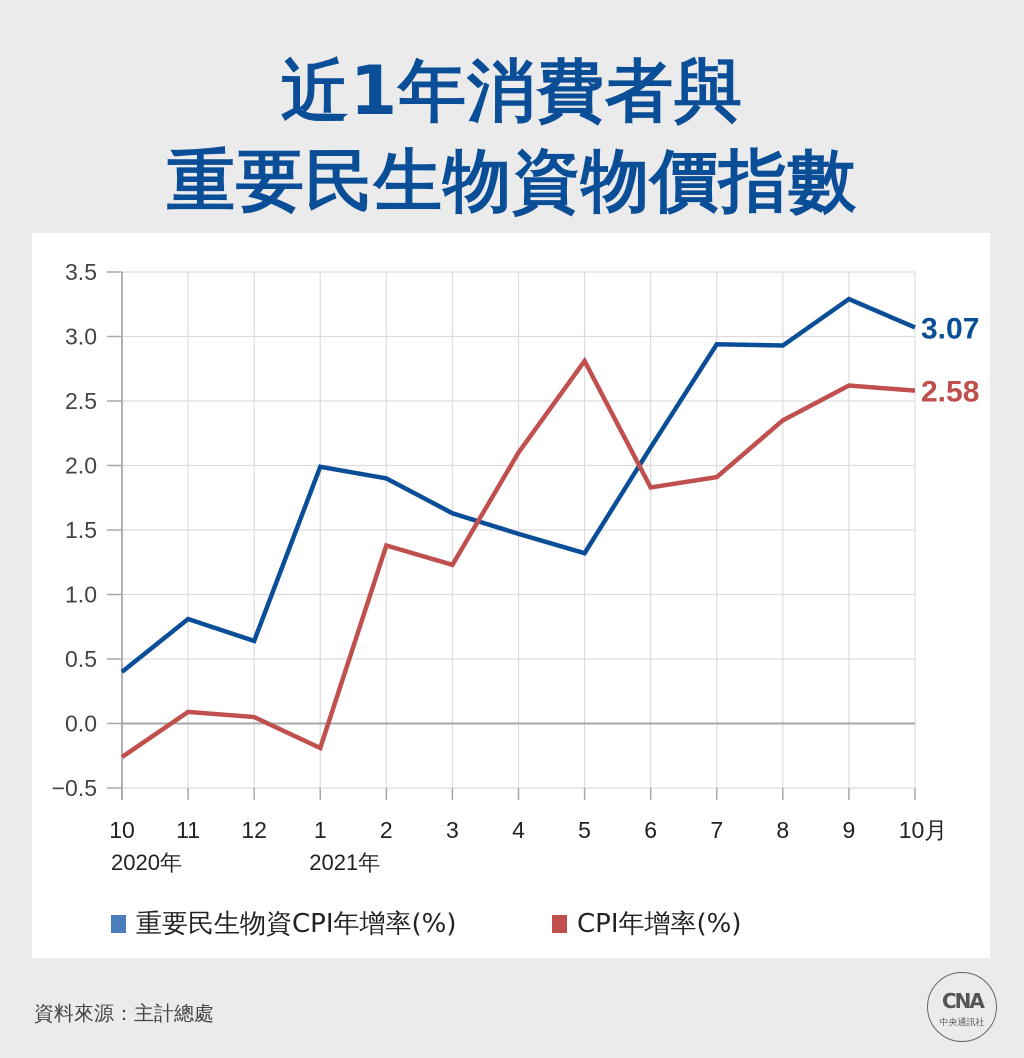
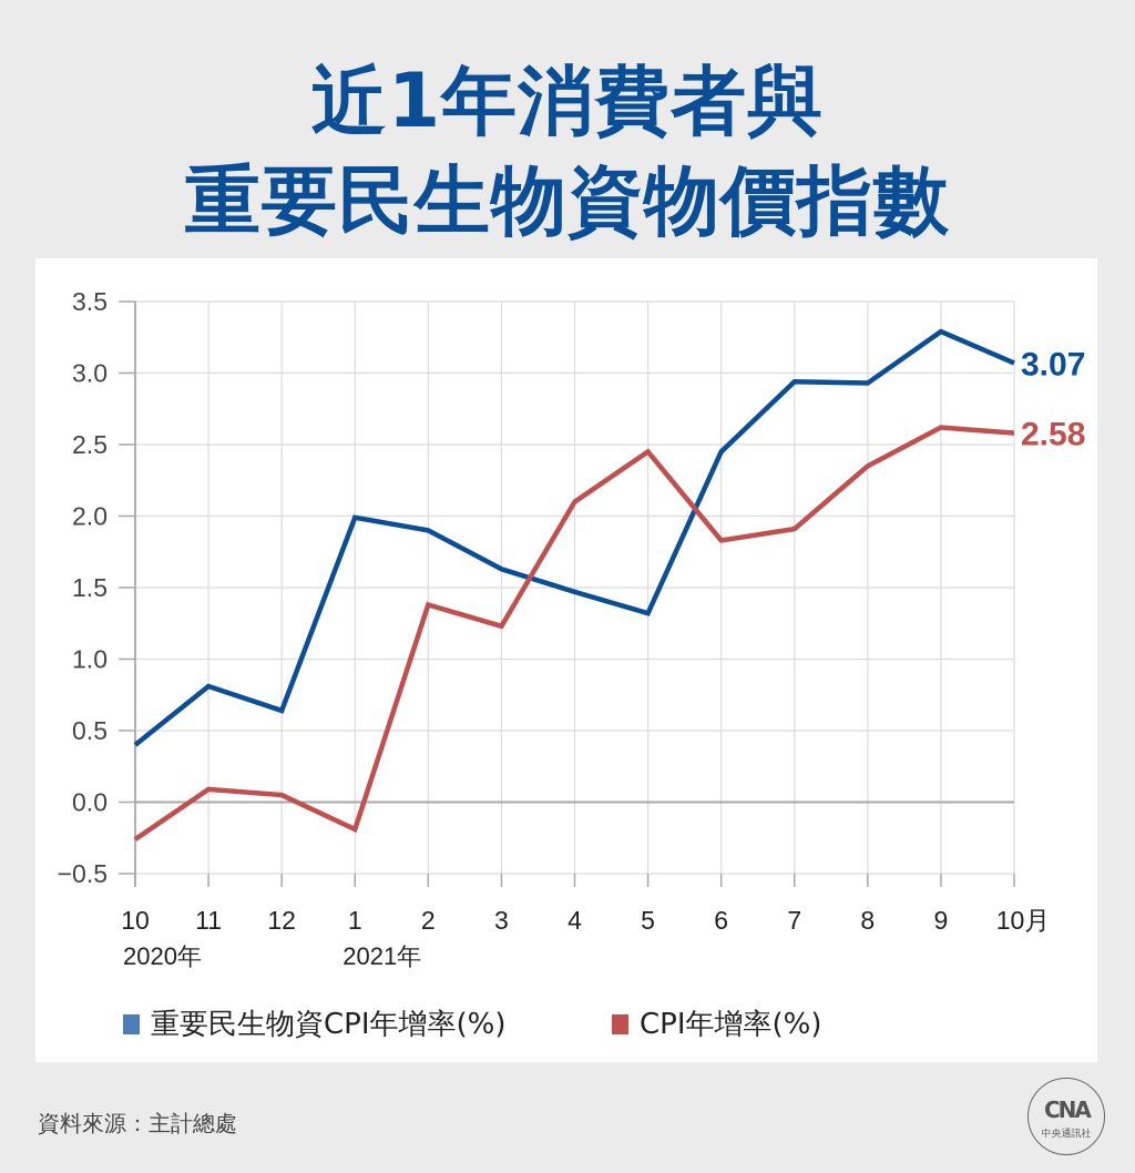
CPI年增率(%)/5: 2.81 -> 2.45
重要民生物資CPI年增率(%)/6: 2.14 -> 2.45
